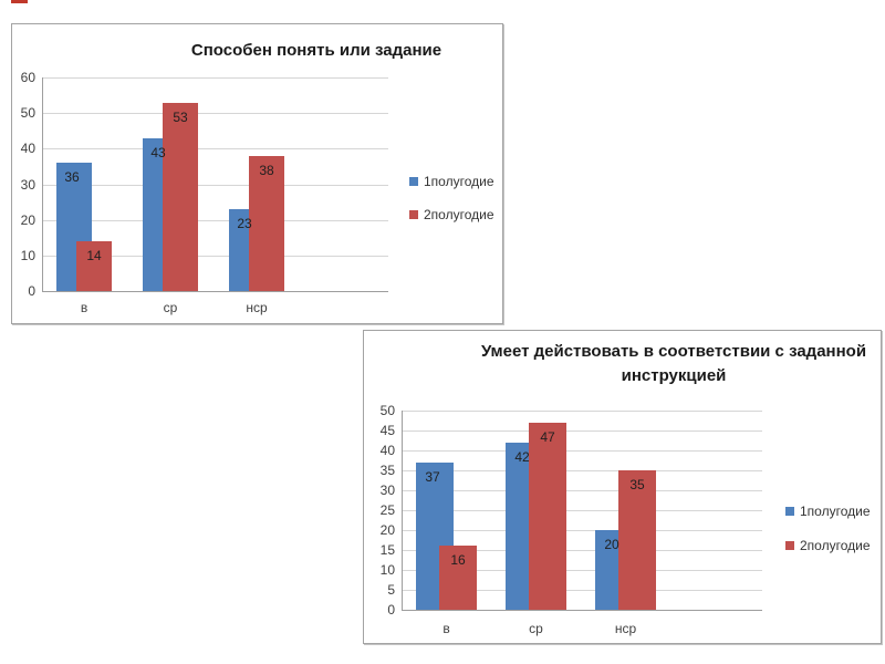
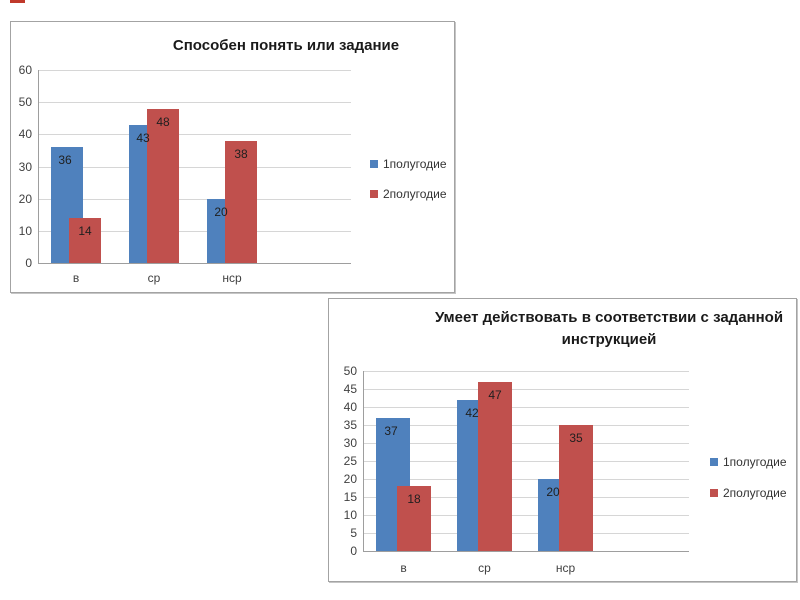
Способен понять или задание/2полугодие/ср: 53 -> 48
Способен понять или задание/1полугодие/нср: 23 -> 20
Умеет действовать в соответствии с заданной инструкцией/2полугодие/в: 16 -> 18
